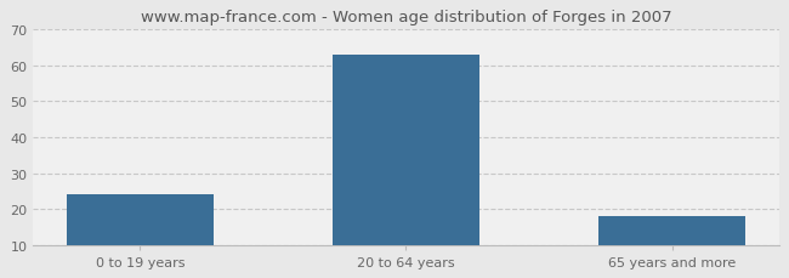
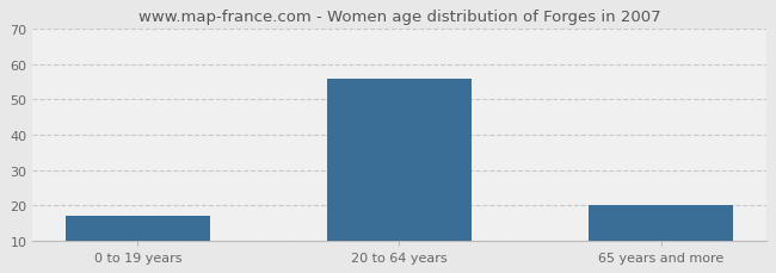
0 to 19 years: 24 -> 17
20 to 64 years: 63 -> 56
65 years and more: 18 -> 20
